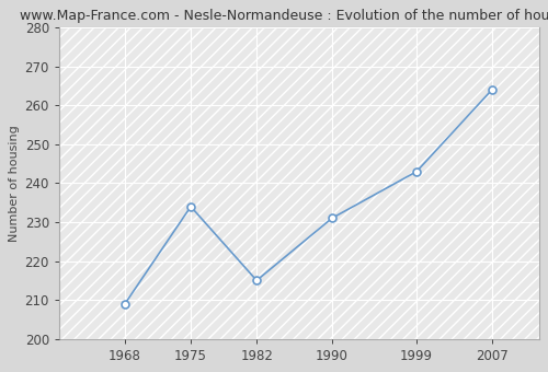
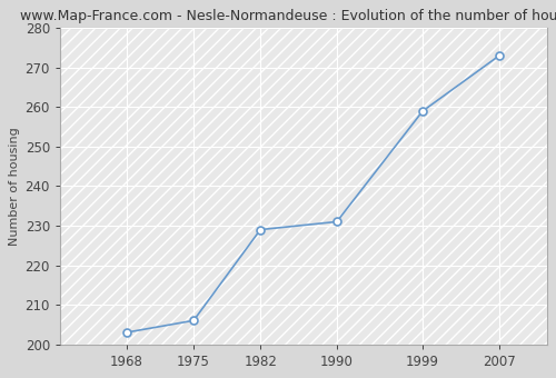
1968: 209 -> 203
1975: 234 -> 206
1982: 215 -> 229
1999: 243 -> 259
2007: 264 -> 273
